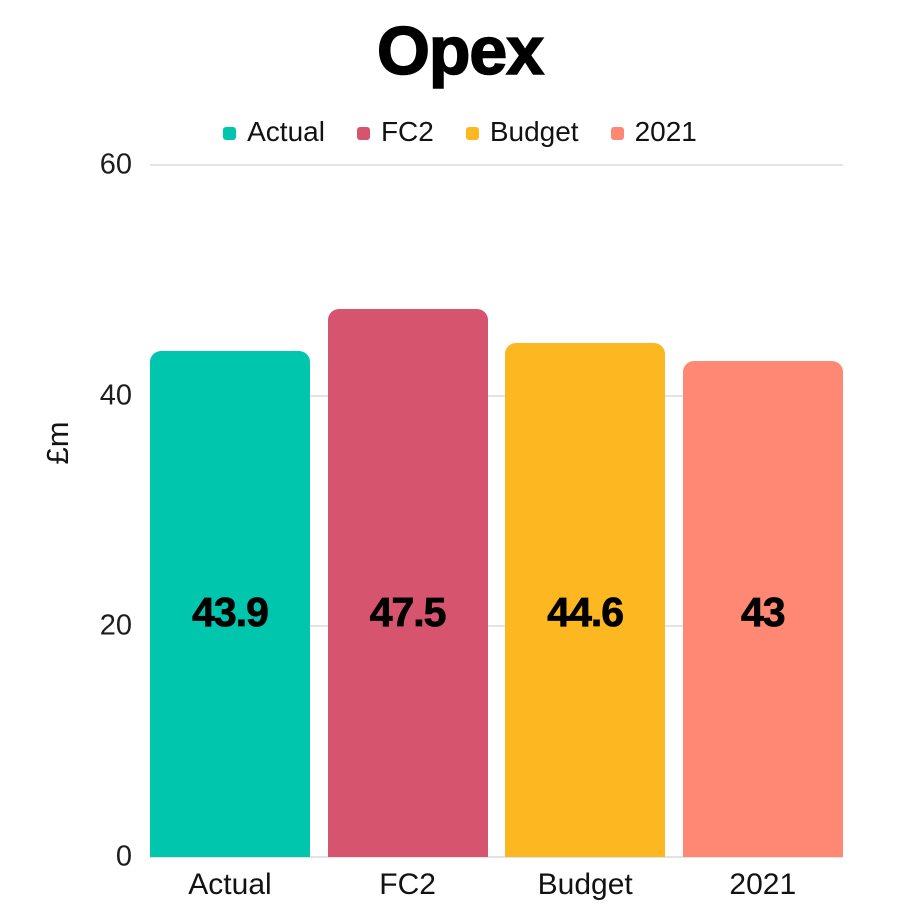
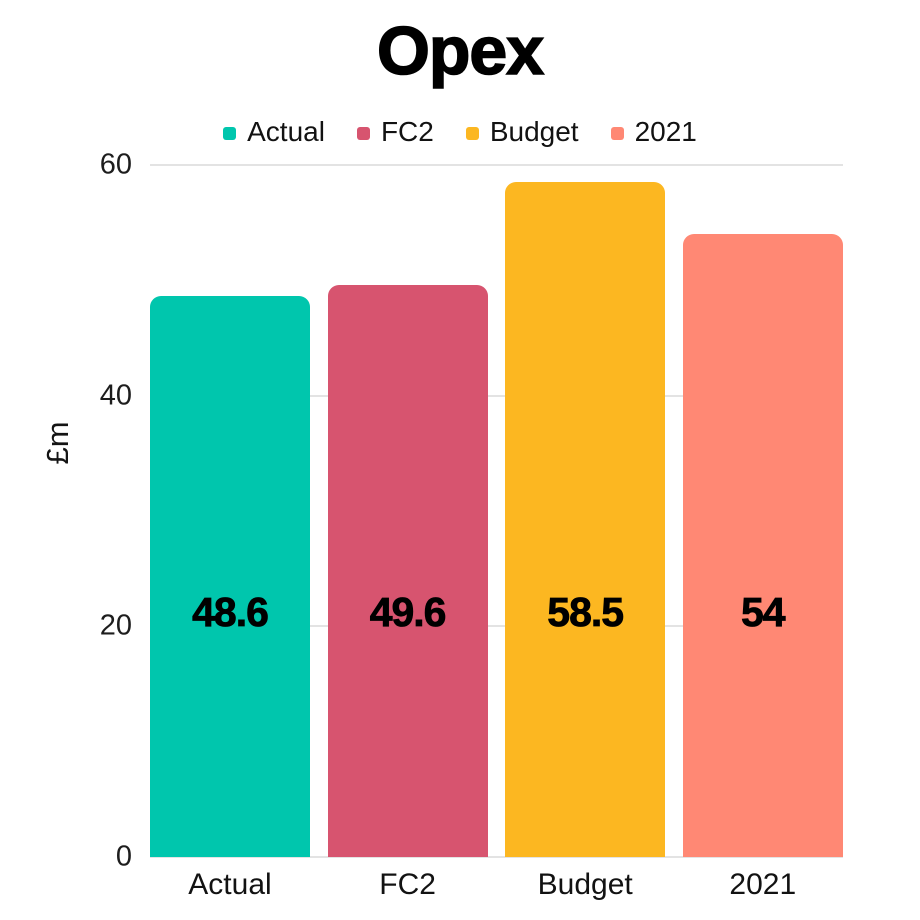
Actual: 43.9 -> 48.6
FC2: 47.5 -> 49.6
Budget: 44.6 -> 58.5
2021: 43 -> 54
